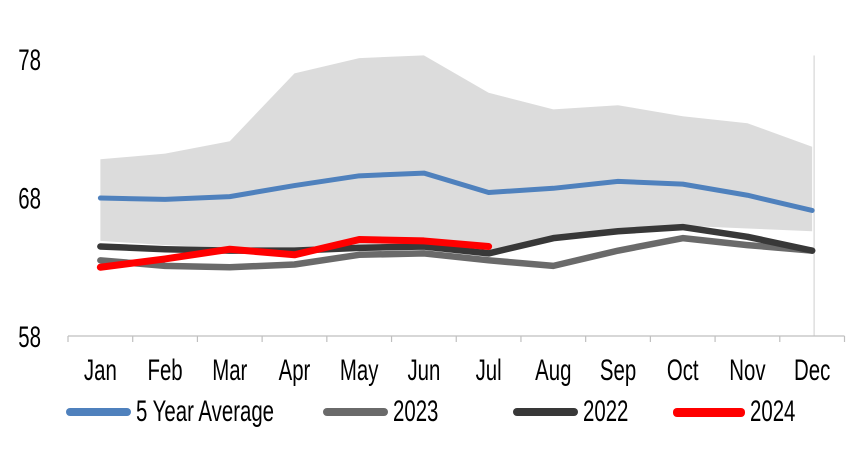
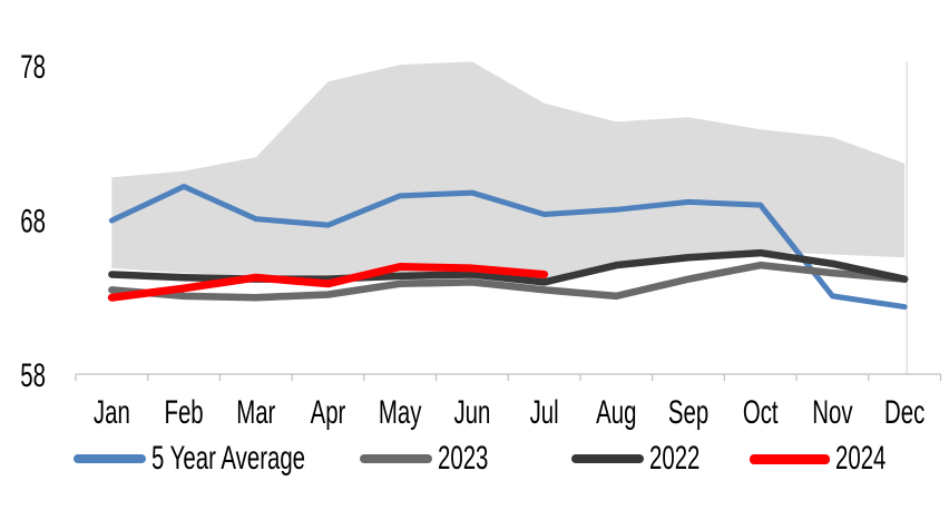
5 Year Average/Feb: 67.9 -> 70.2
5 Year Average/Apr: 68.9 -> 67.7
5 Year Average/Nov: 68.2 -> 63.1
5 Year Average/Dec: 67.1 -> 62.4
